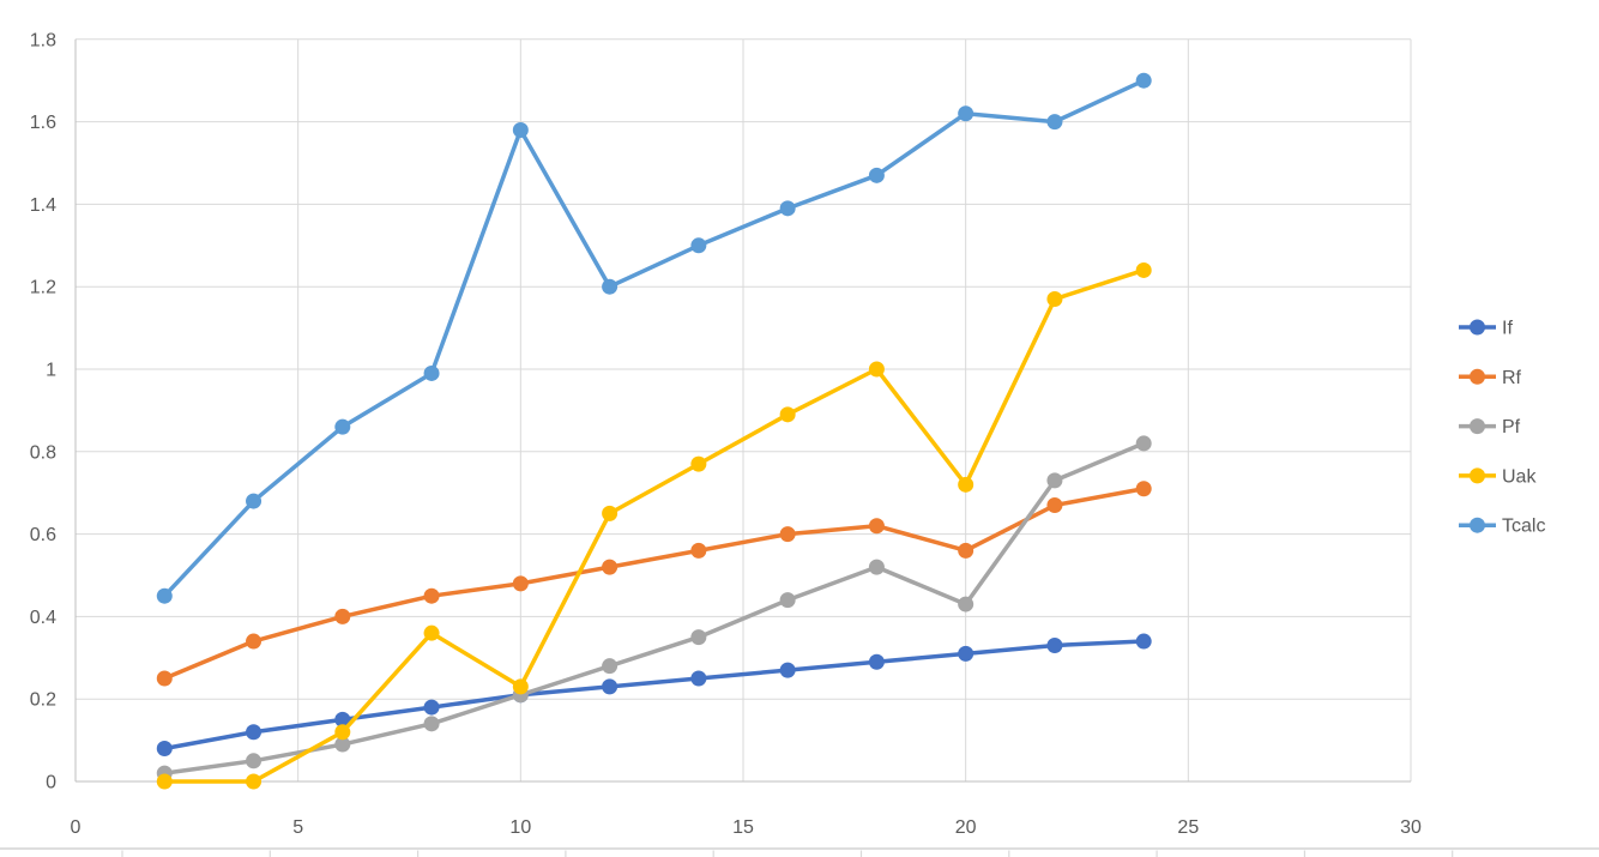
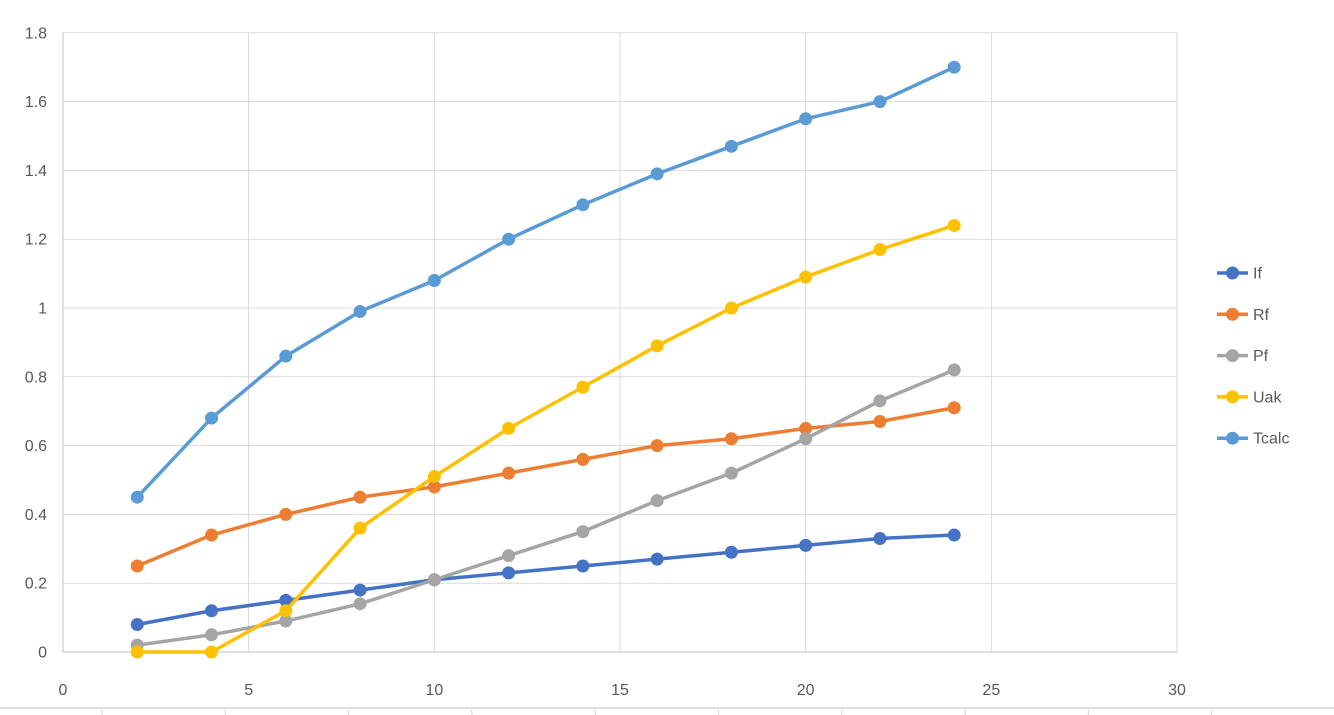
Uak/10: 0.23 -> 0.51
Tcalc/10: 1.58 -> 1.08
Rf/20: 0.56 -> 0.65
Pf/20: 0.43 -> 0.62
Uak/20: 0.72 -> 1.09
Tcalc/20: 1.62 -> 1.55
